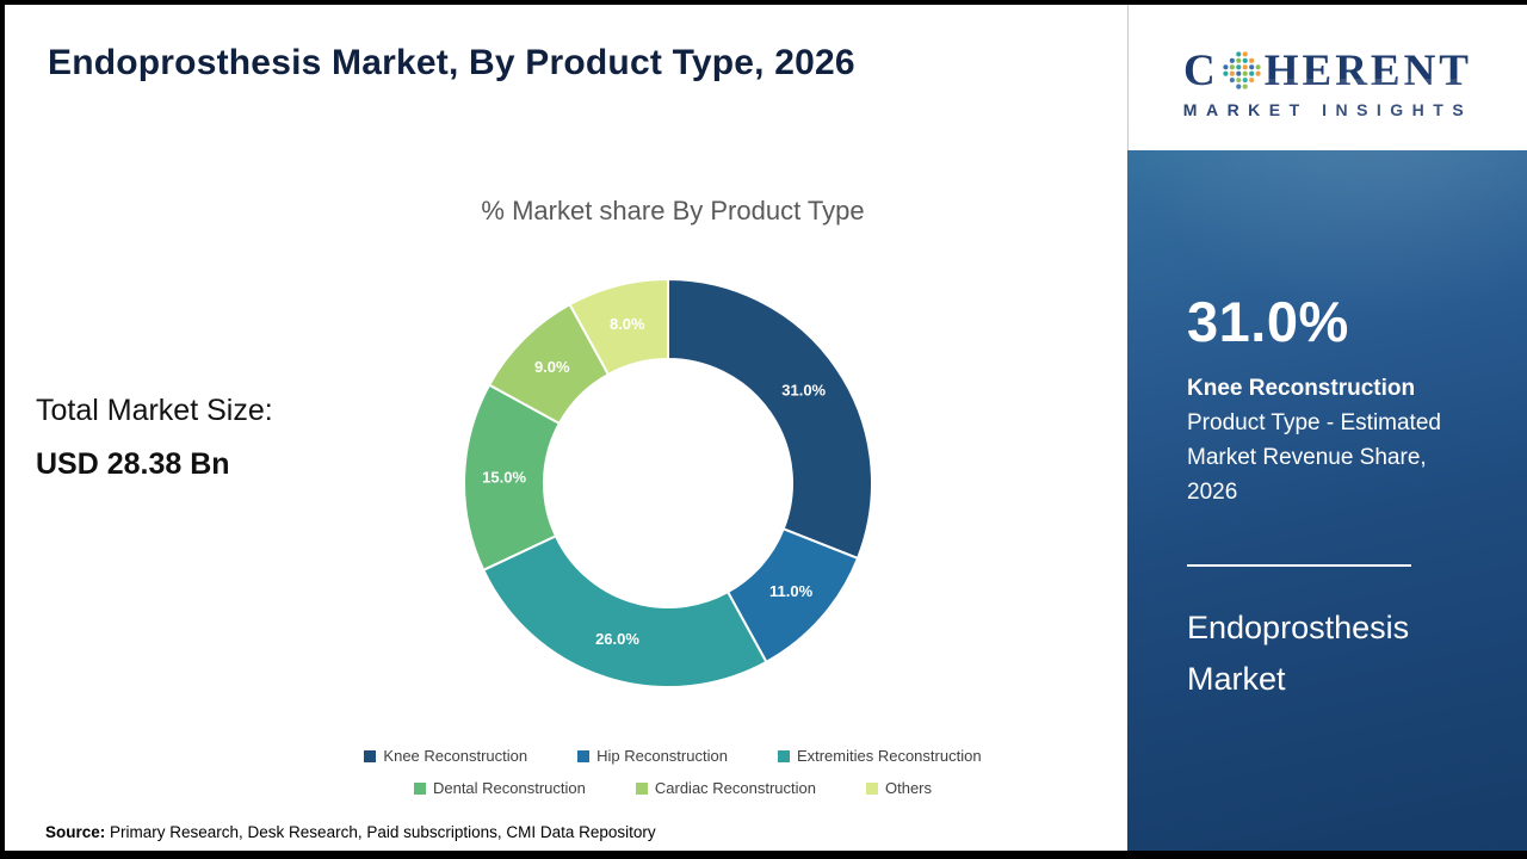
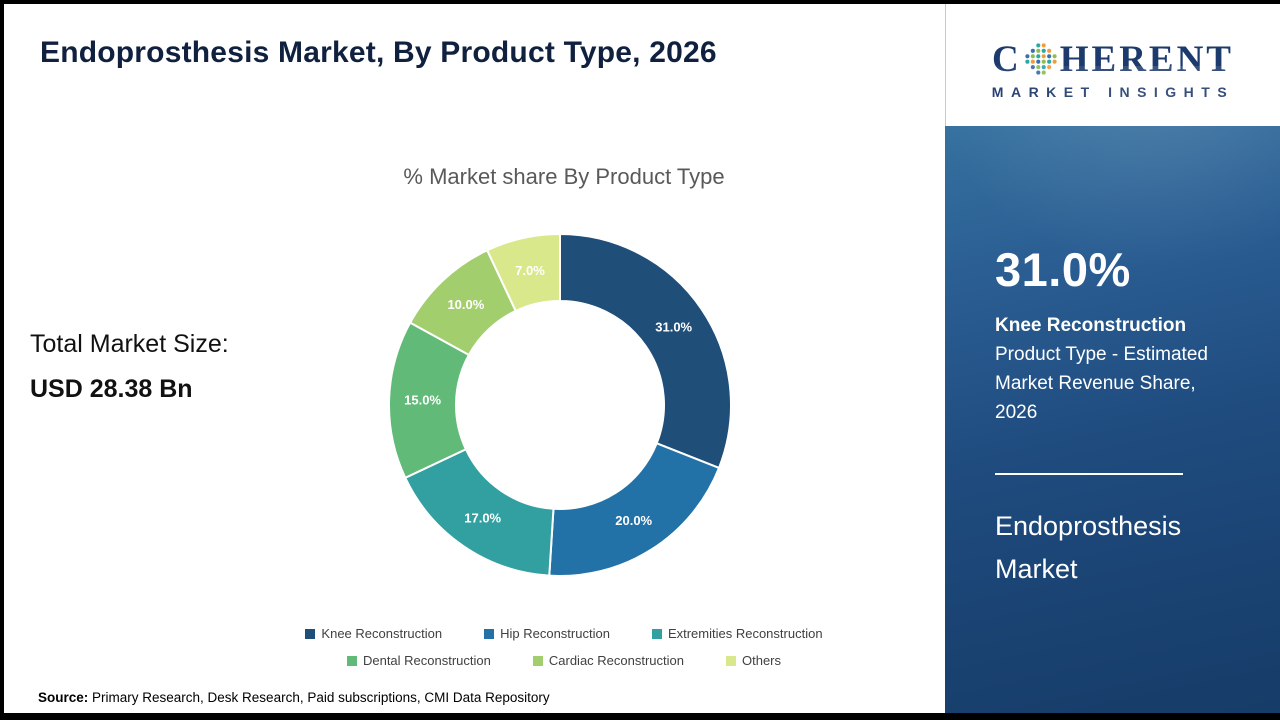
Hip Reconstruction: 11.0% -> 20.0%
Extremities Reconstruction: 26.0% -> 17.0%
Cardiac Reconstruction: 9.0% -> 10.0%
Others: 8.0% -> 7.0%
